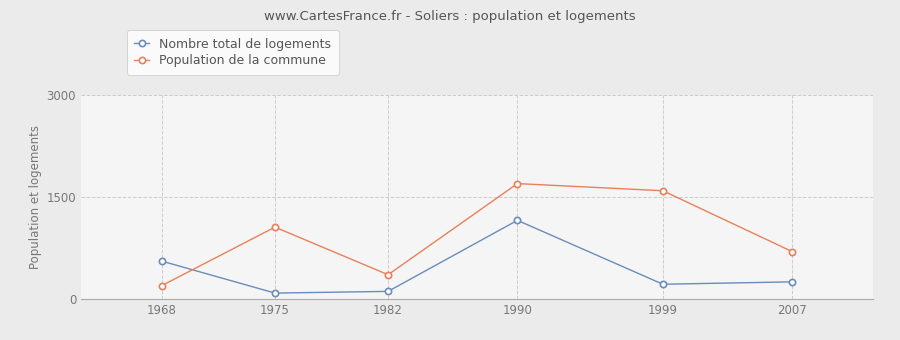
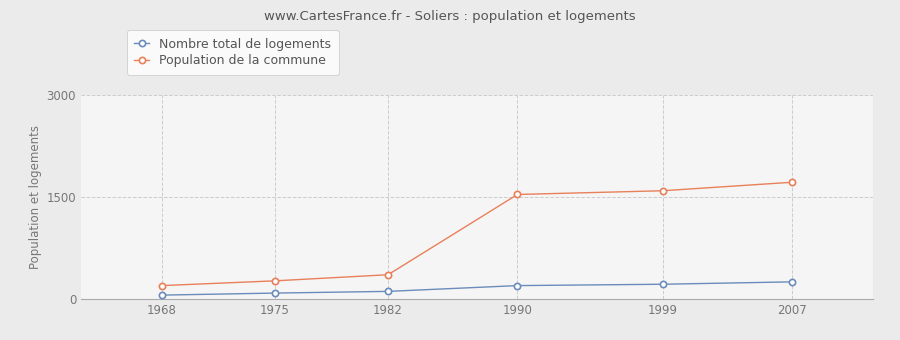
Nombre total de logements/1968: 560 -> 60
Population de la commune/1975: 1060 -> 270
Nombre total de logements/1990: 1160 -> 200
Population de la commune/1990: 1700 -> 1540
Population de la commune/2007: 700 -> 1720
